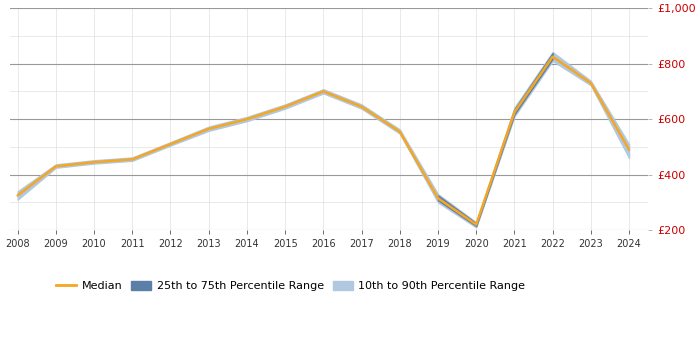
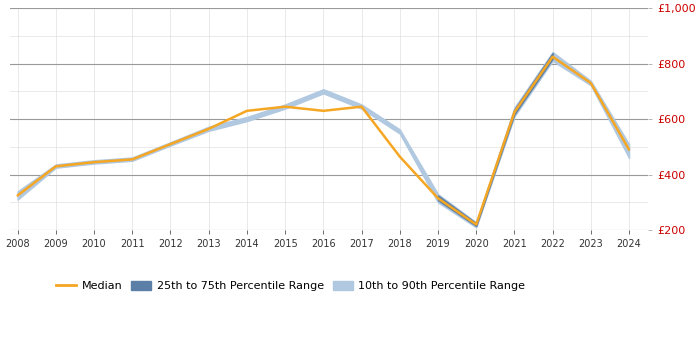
Median/2014: £600 -> £630
Median/2016: £700 -> £630
Median/2018: £555 -> £465
